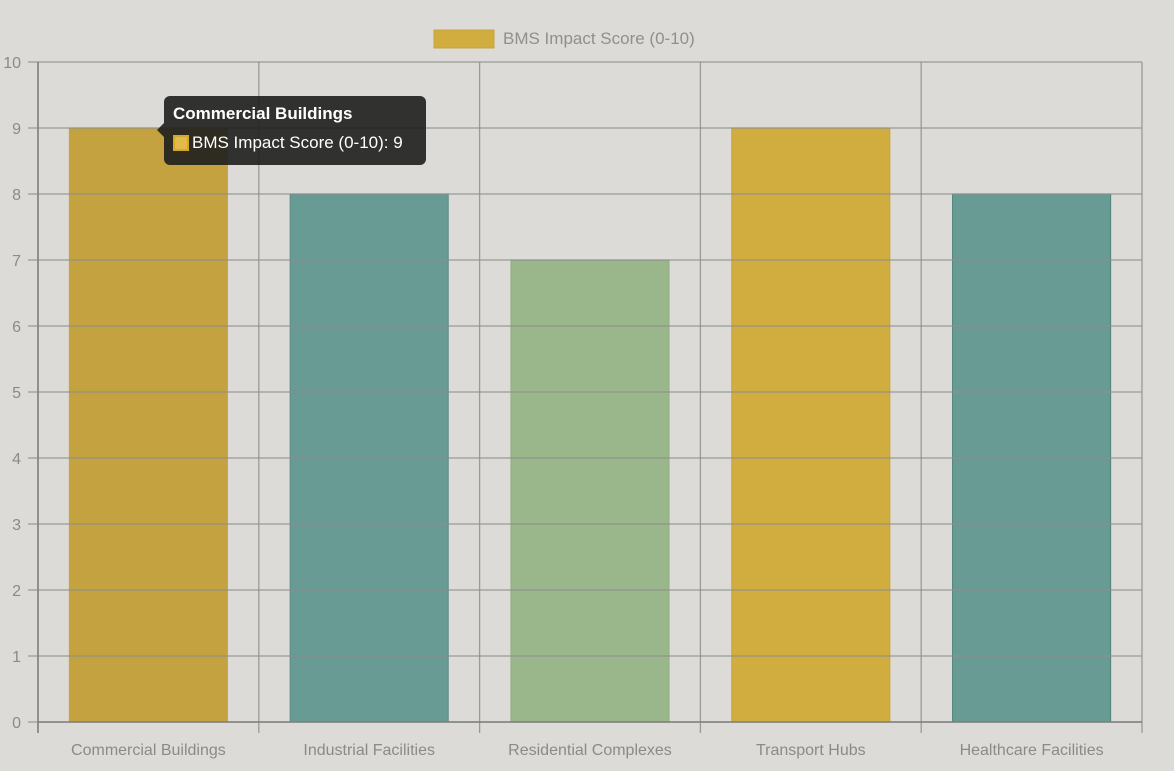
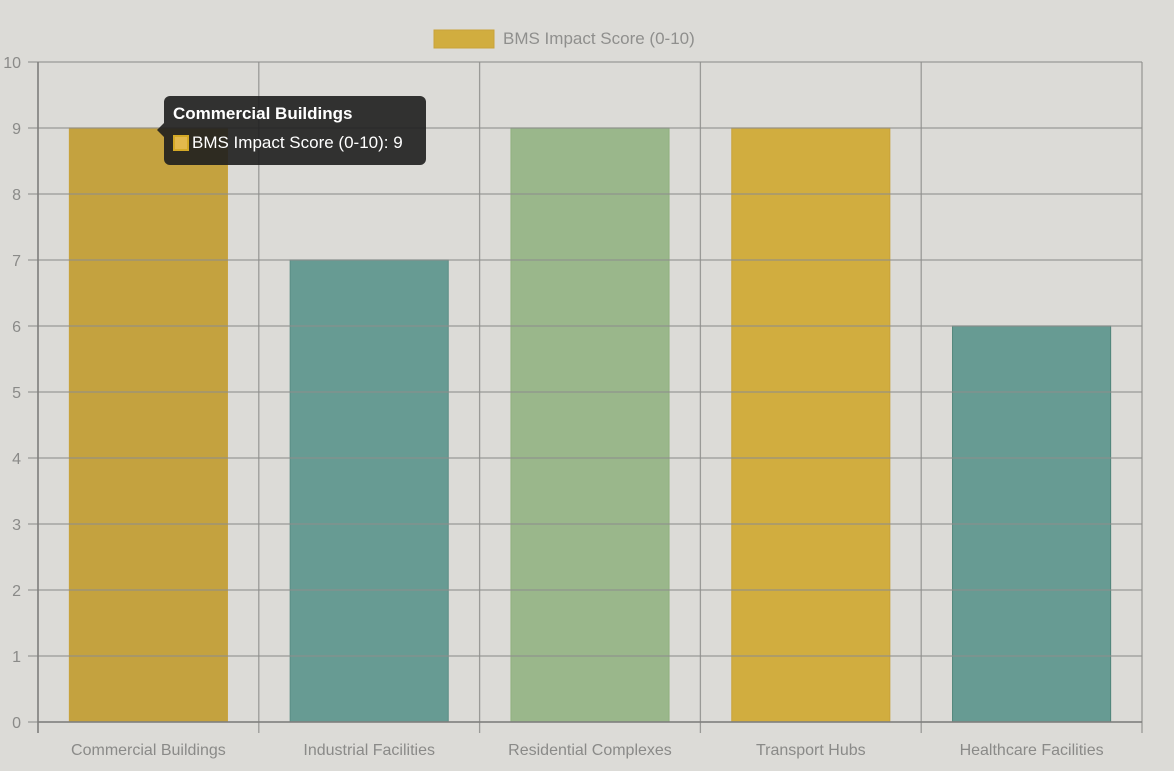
Industrial Facilities: 8 -> 7
Residential Complexes: 7 -> 9
Healthcare Facilities: 8 -> 6
